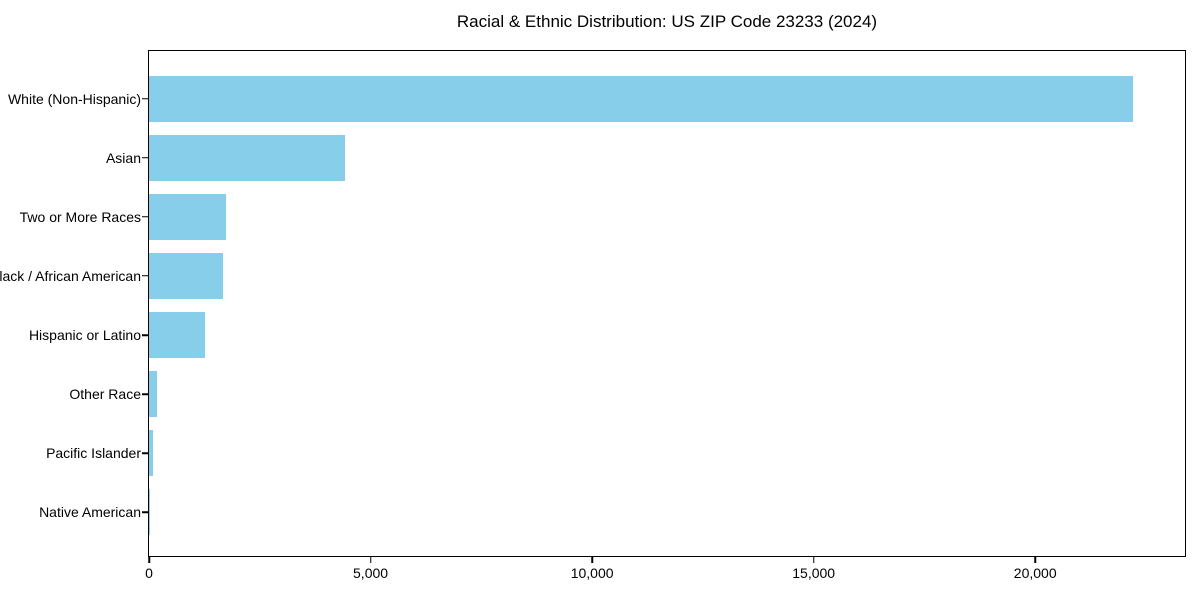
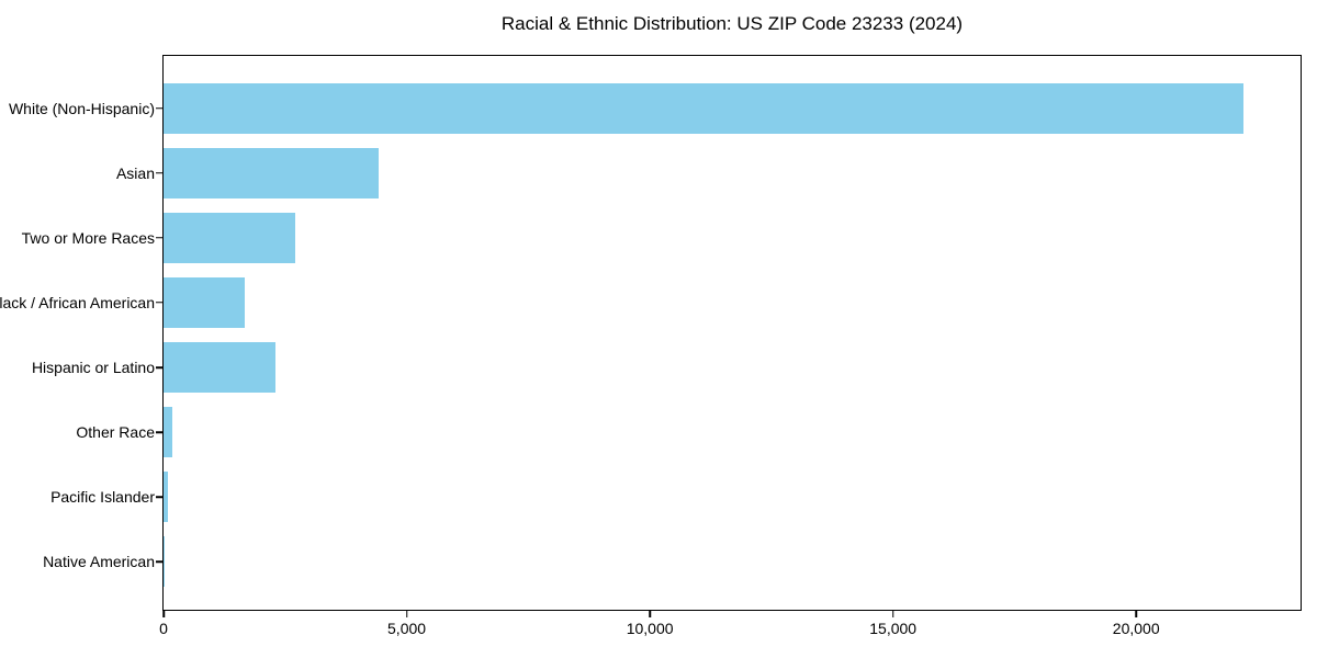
Two or More Races: 1700 -> 2700
Hispanic or Latino: 1300 -> 2300
